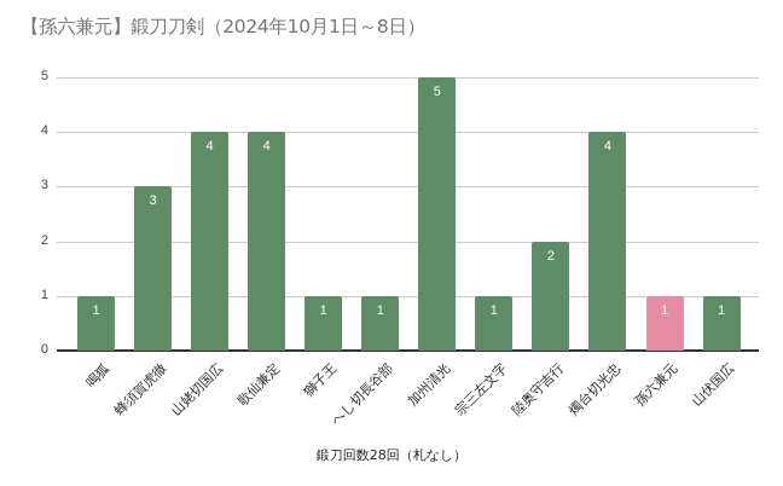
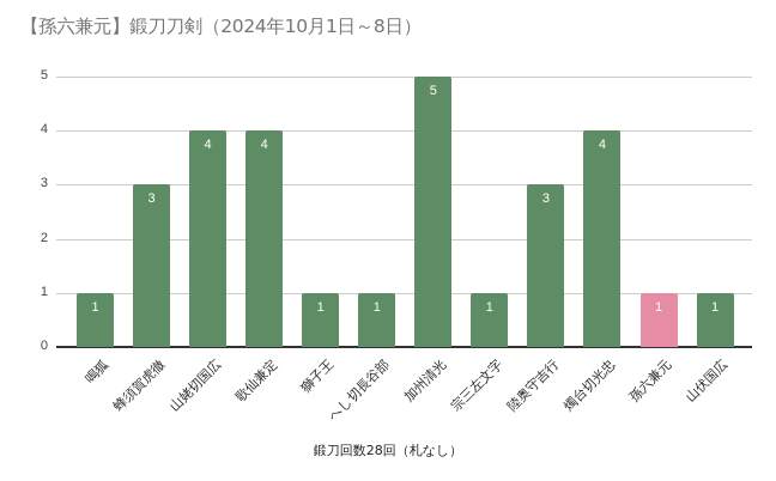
陸奥守吉行: 2 -> 3
